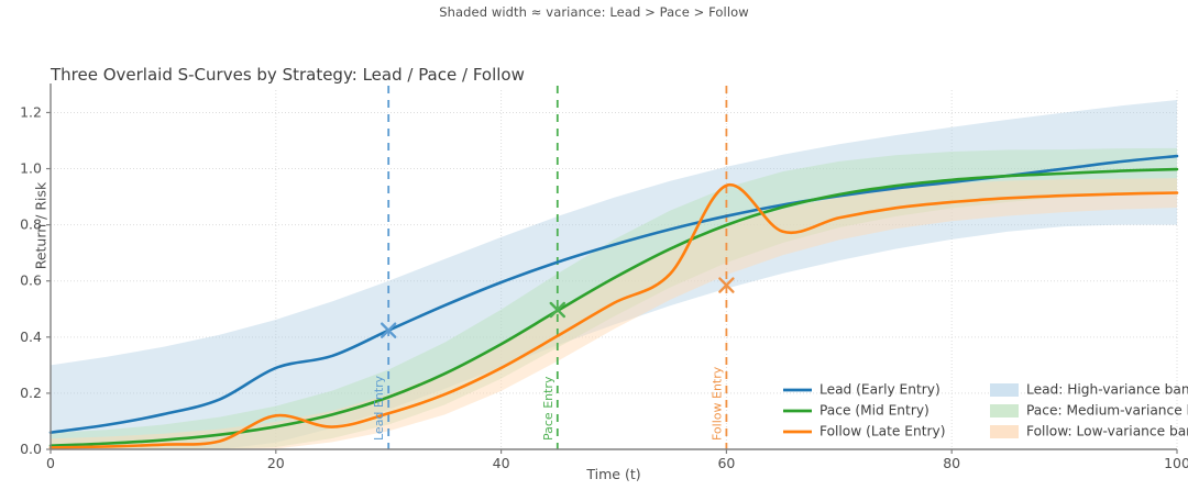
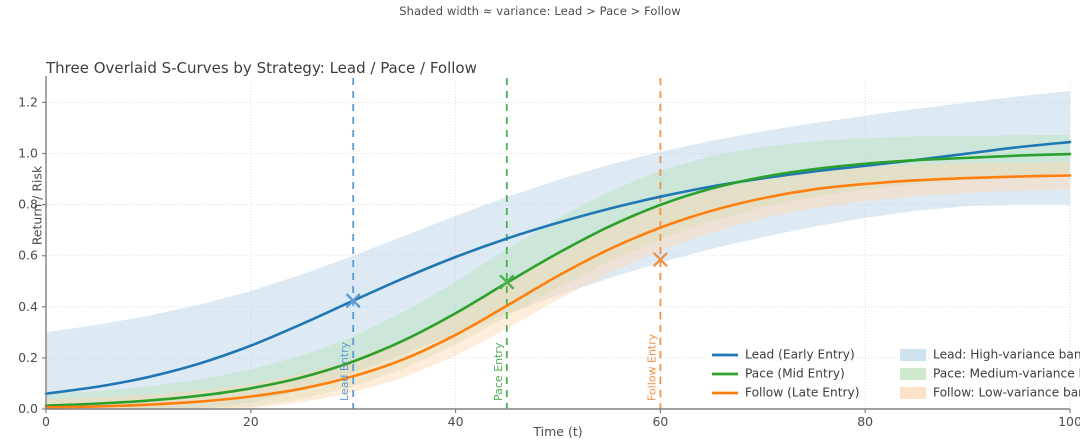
Lead (Early Entry)/20: 0.29 -> 0.25
Follow (Late Entry)/20: 0.12 -> 0.05
Follow (Late Entry)/60: 0.94 -> 0.71
